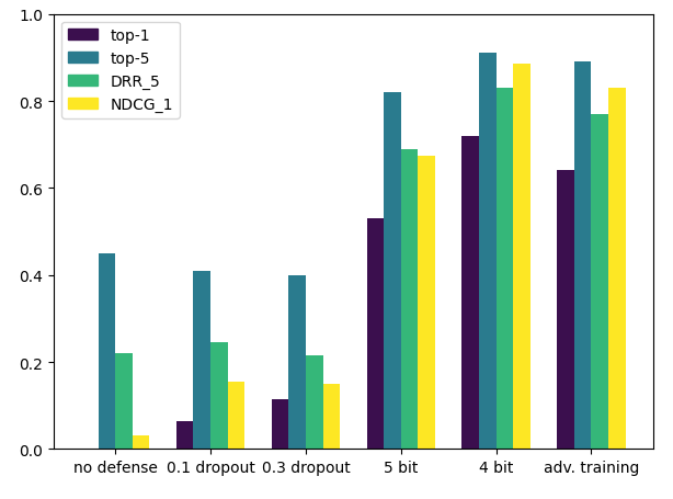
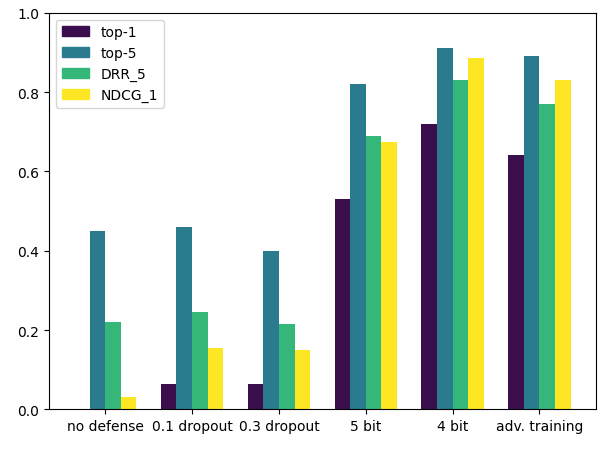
top-5/0.1 dropout: 0.41 -> 0.46
top-1/0.3 dropout: 0.115 -> 0.065
